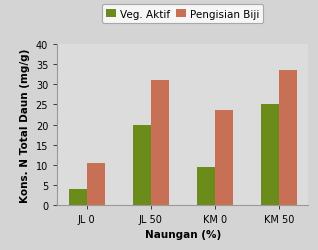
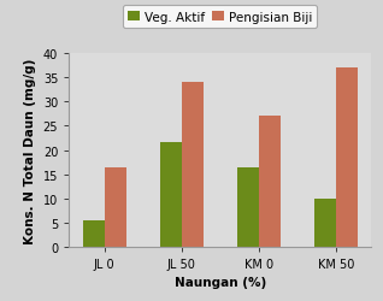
Veg. Aktif/JL 0: 4.0 -> 5.5
Pengisian Biji/JL 0: 10.5 -> 16.5
Veg. Aktif/JL 50: 20.0 -> 21.5
Pengisian Biji/JL 50: 31.2 -> 34.0
Veg. Aktif/KM 0: 9.5 -> 16.5
Pengisian Biji/KM 0: 23.5 -> 27.0
Veg. Aktif/KM 50: 25.0 -> 10.0
Pengisian Biji/KM 50: 33.5 -> 37.0
